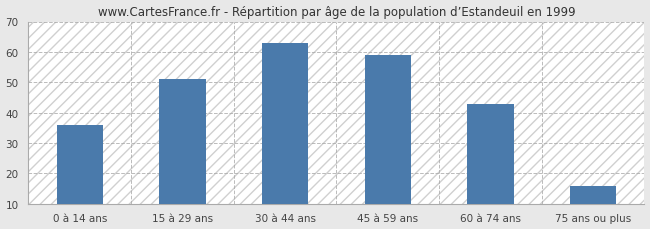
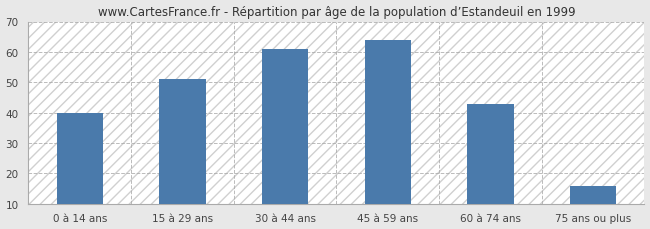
0 à 14 ans: 36 -> 40
30 à 44 ans: 63 -> 61
45 à 59 ans: 59 -> 64
